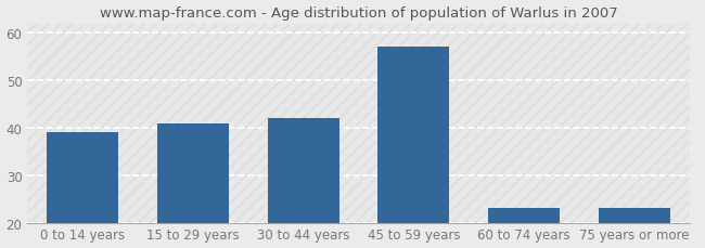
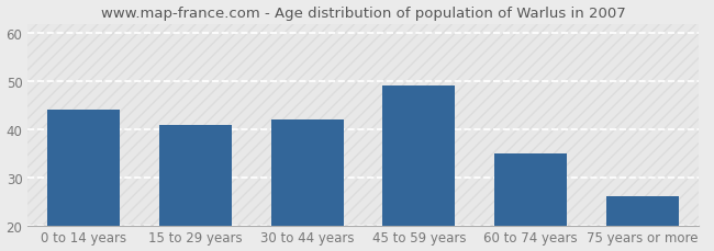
0 to 14 years: 39 -> 44
45 to 59 years: 57 -> 49
60 to 74 years: 23 -> 35
75 years or more: 23 -> 26
